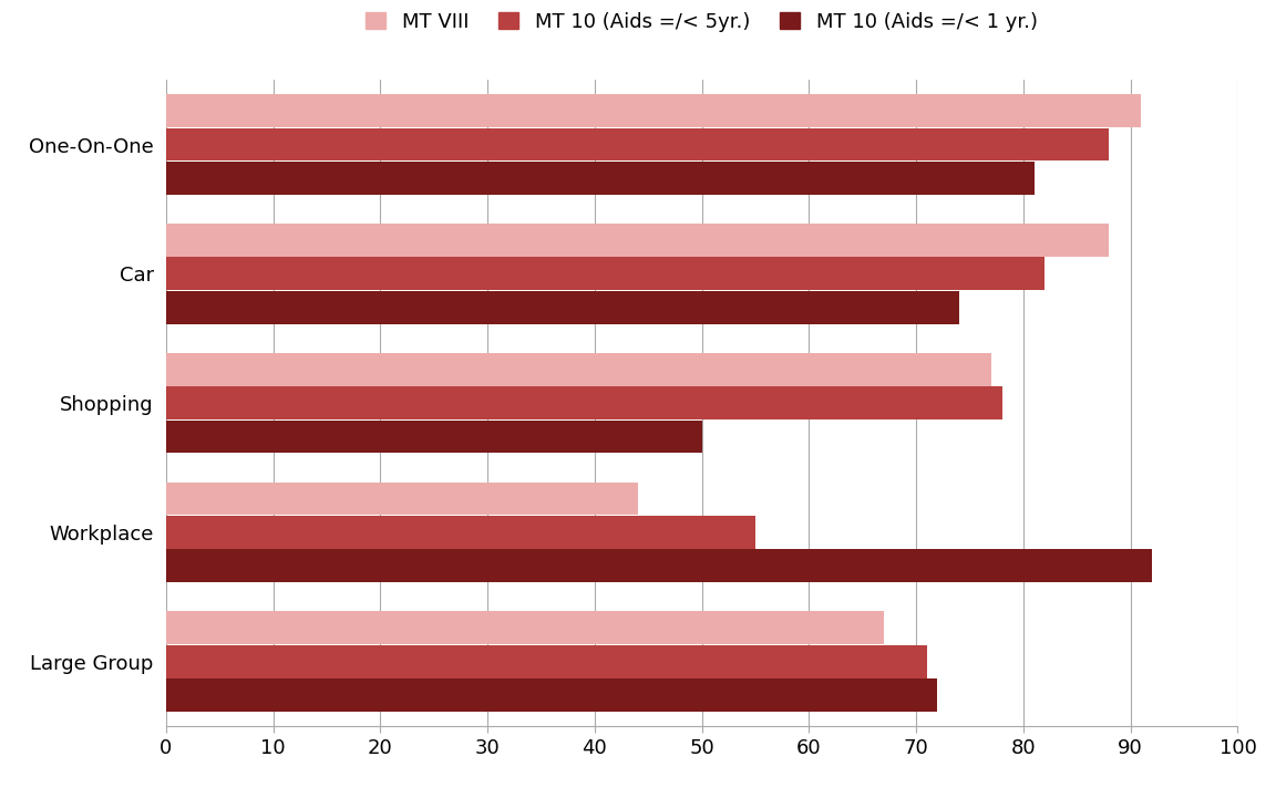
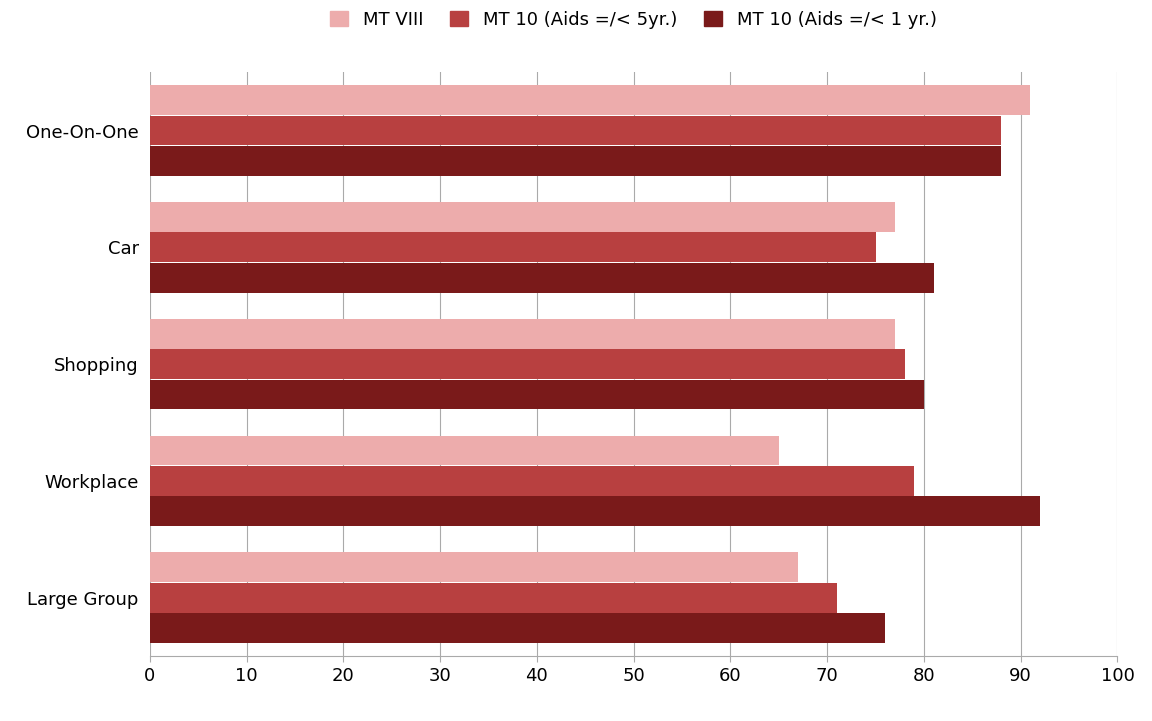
MT 10 (Aids =/< 1 yr.)/One-On-One: 81 -> 88
MT VIII/Car: 88 -> 77
MT 10 (Aids =/< 5yr.)/Car: 82 -> 75
MT 10 (Aids =/< 1 yr.)/Car: 74 -> 81
MT 10 (Aids =/< 1 yr.)/Shopping: 50 -> 80
MT VIII/Workplace: 44 -> 65
MT 10 (Aids =/< 5yr.)/Workplace: 55 -> 79
MT 10 (Aids =/< 1 yr.)/Large Group: 72 -> 76
